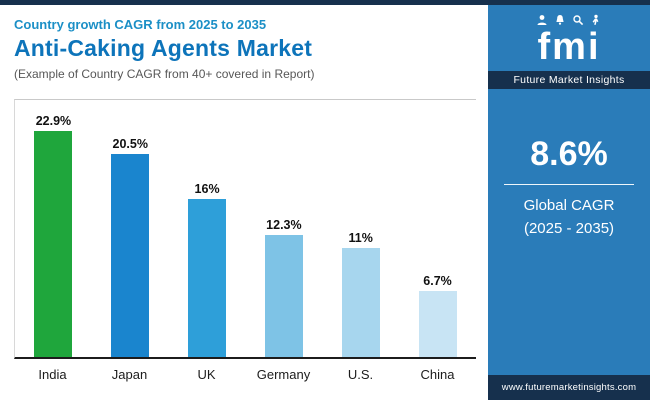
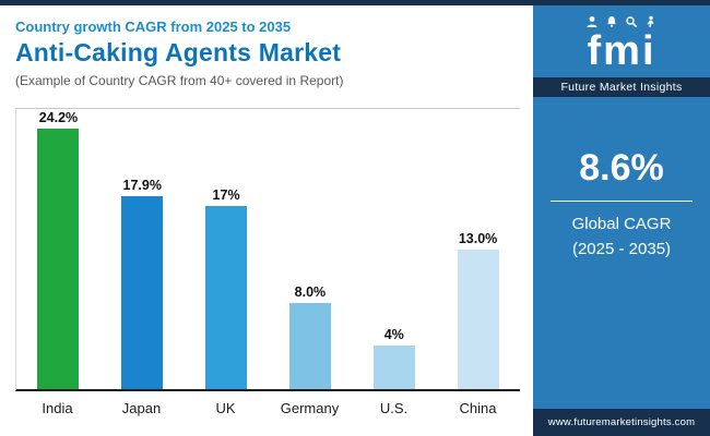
India: 22.9% -> 24.2%
Japan: 20.5% -> 17.9%
UK: 16% -> 17%
Germany: 12.3% -> 8.0%
U.S.: 11% -> 4%
China: 6.7% -> 13.0%
